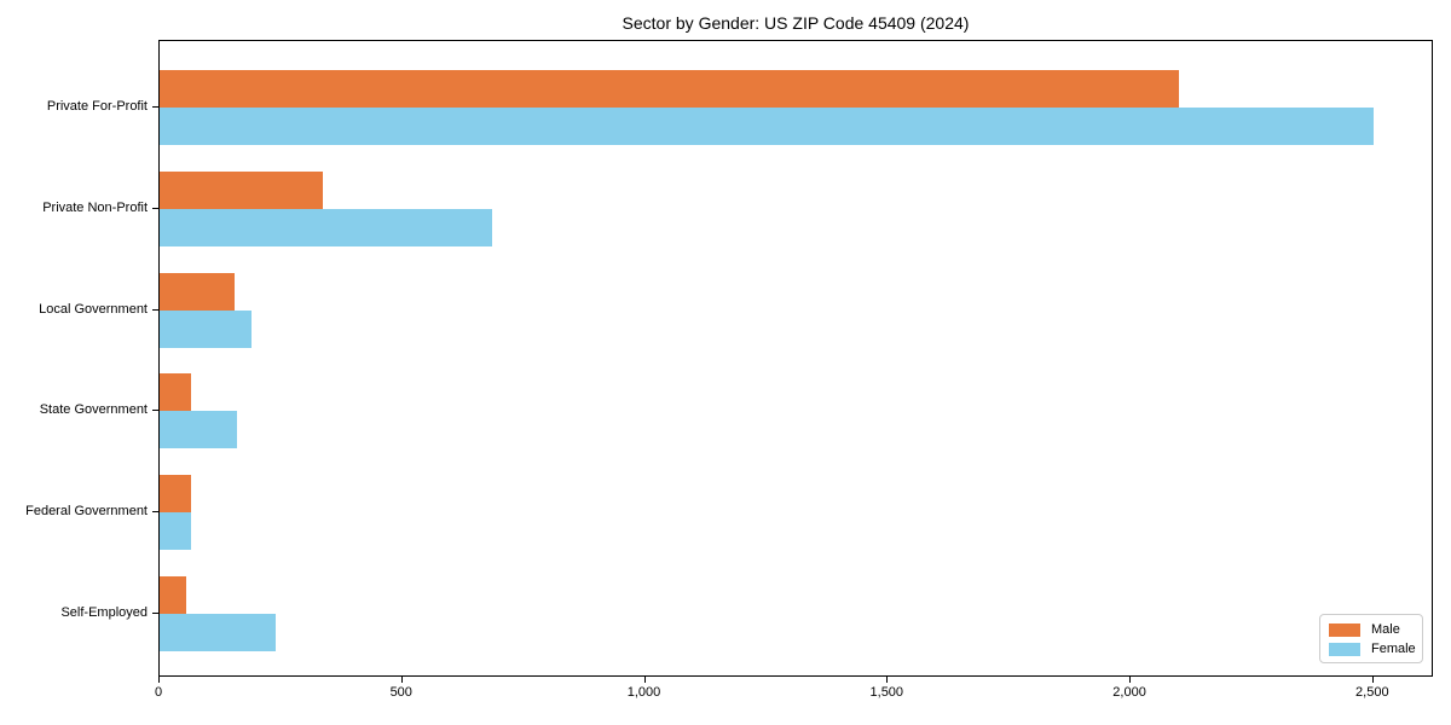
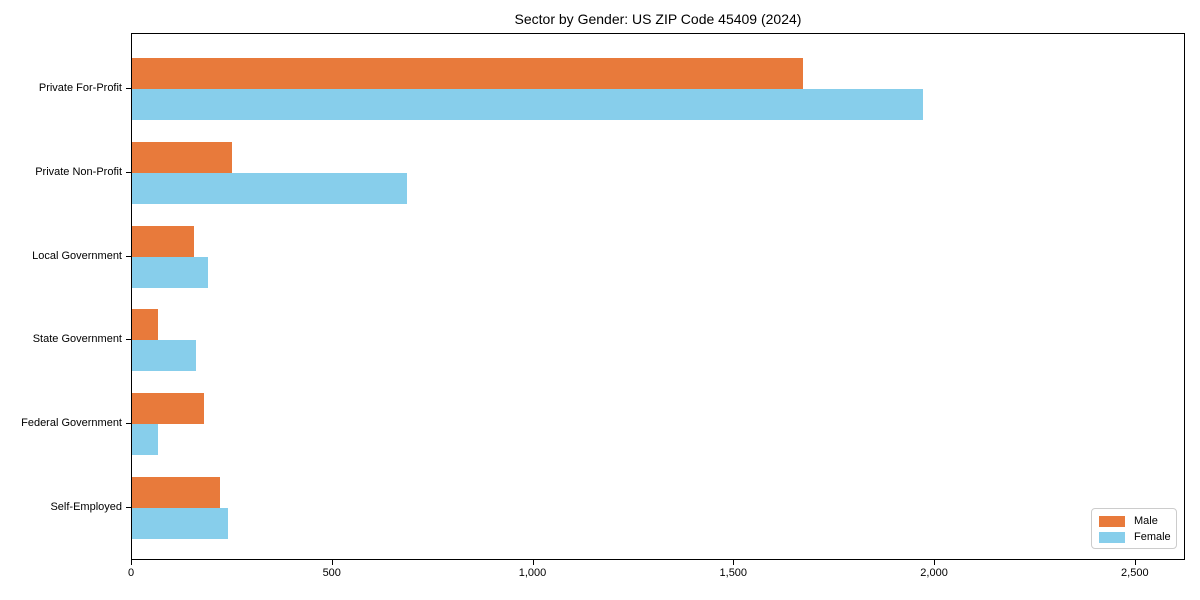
Male/Private For-Profit: 2100 -> 1670
Female/Private For-Profit: 2500 -> 1970
Male/Private Non-Profit: 340 -> 250
Male/Federal Government: 60 -> 180
Male/Self-Employed: 60 -> 220
